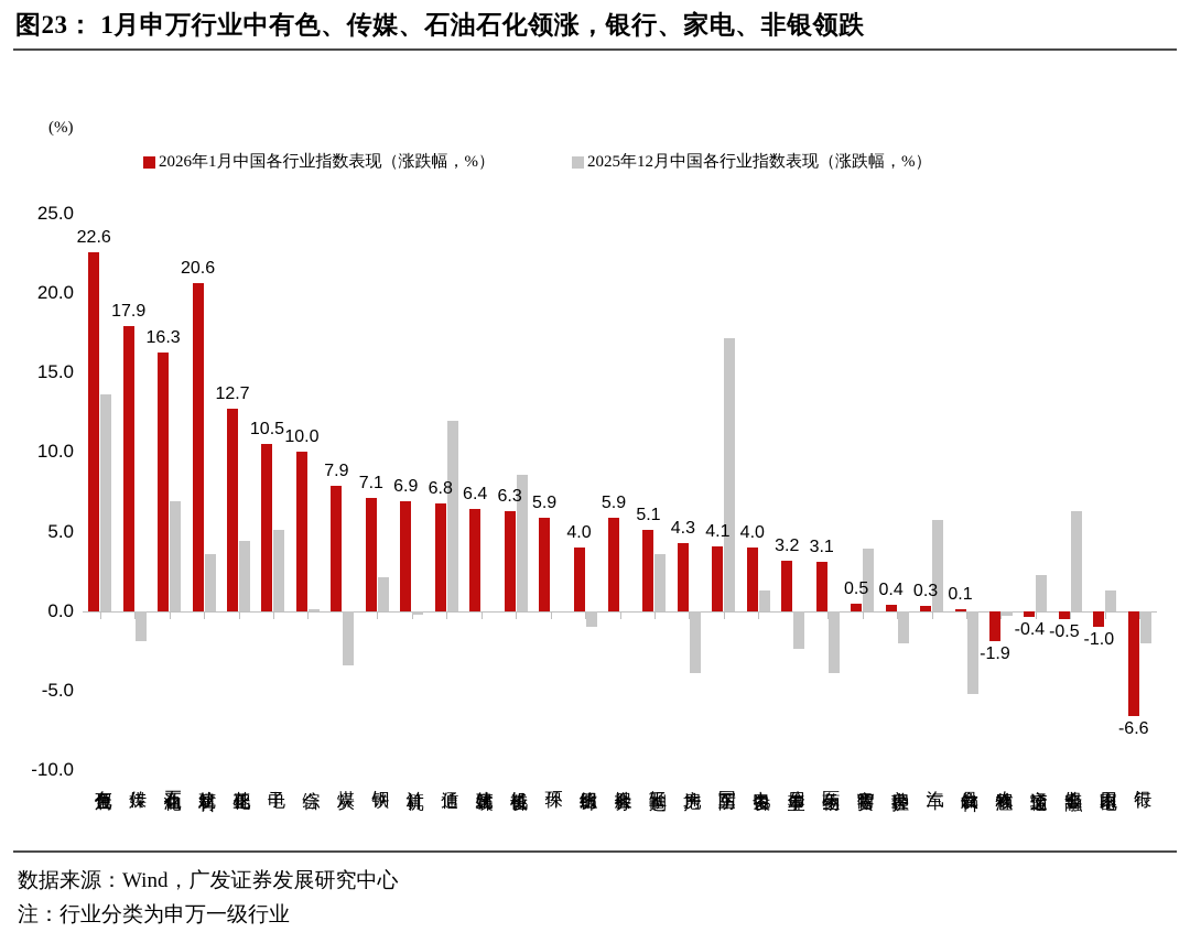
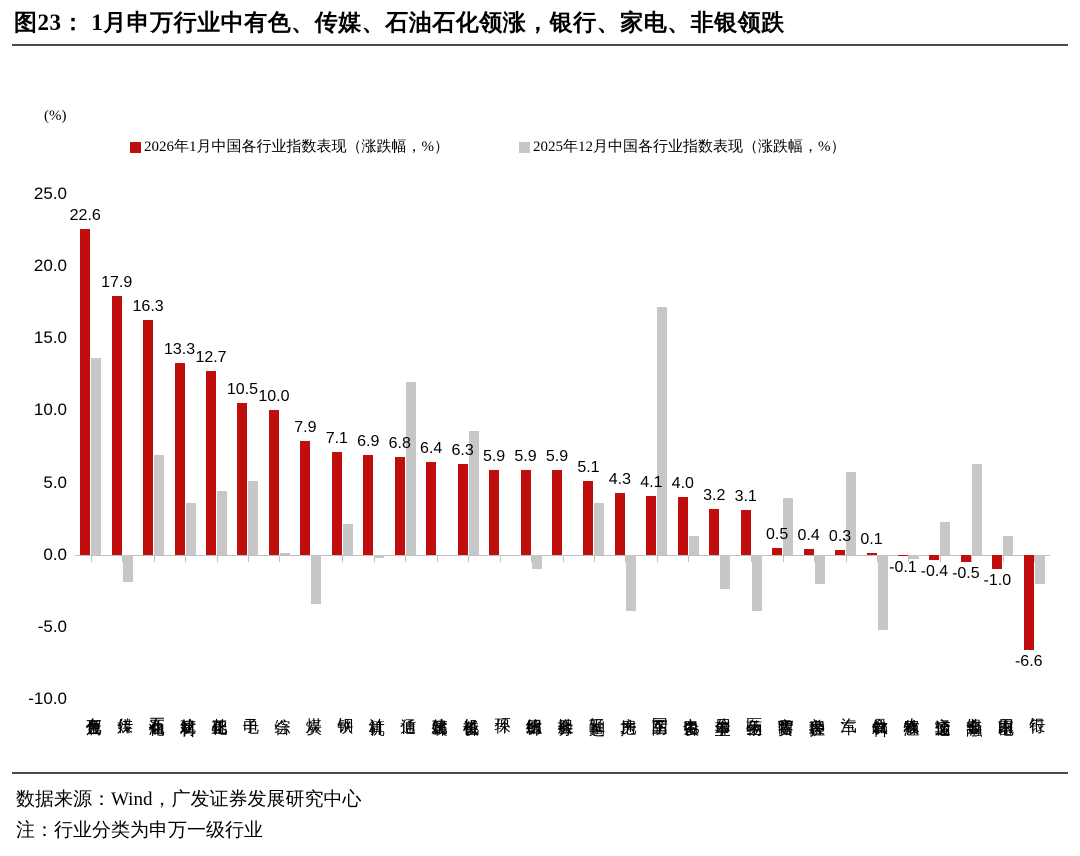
2026年1月中国各行业指数表现（涨跌幅，%）/建筑材料: 20.6 -> 13.3
2026年1月中国各行业指数表现（涨跌幅，%）/纺织服饰: 4.0 -> 5.9
2026年1月中国各行业指数表现（涨跌幅，%）/农林牧渔: -1.9 -> -0.1
